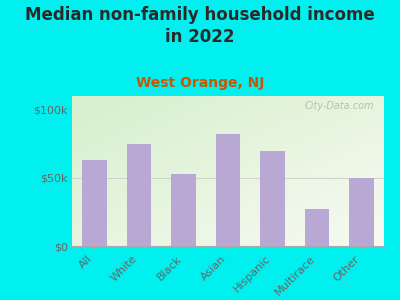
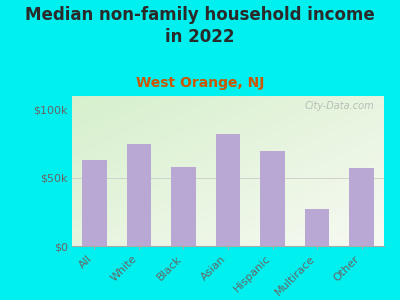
Black: $53k -> $58k
Other: $50k -> $57k
